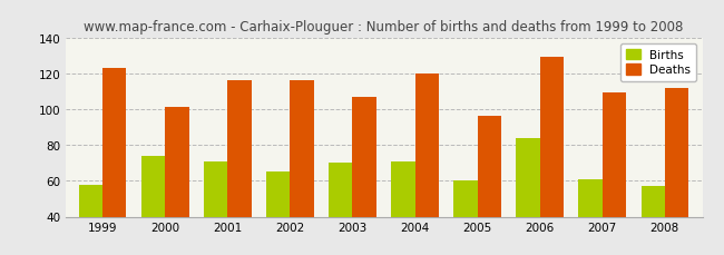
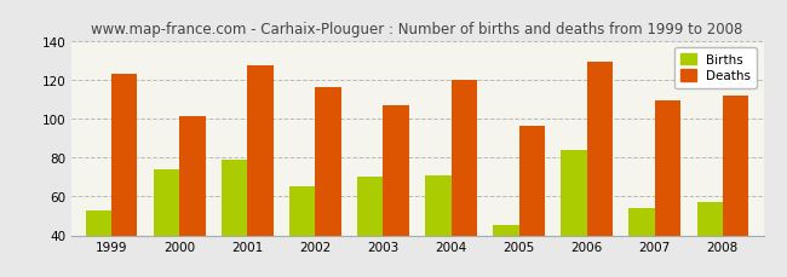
Births/1999: 58 -> 53
Births/2001: 71 -> 79
Deaths/2001: 116 -> 127
Births/2005: 60 -> 45
Births/2007: 61 -> 54
